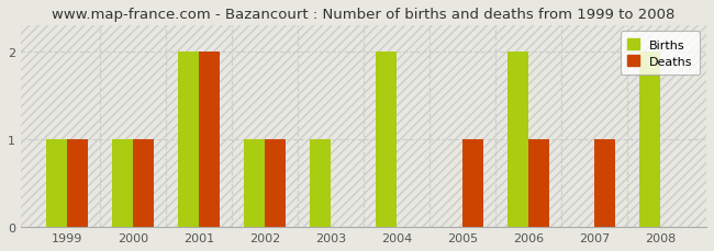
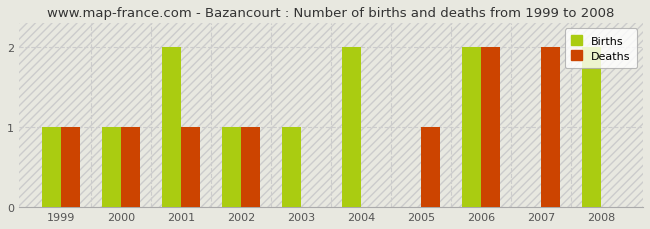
Deaths/2001: 2 -> 1
Deaths/2006: 1 -> 2
Deaths/2007: 1 -> 2
